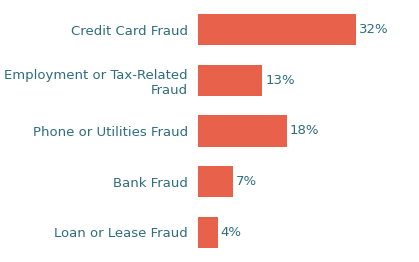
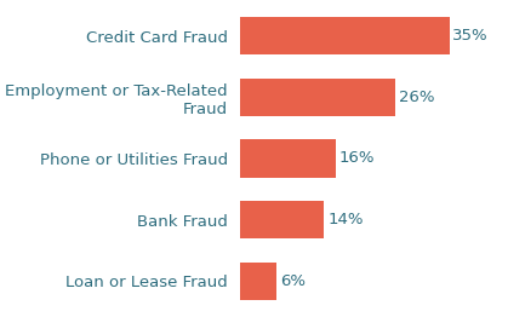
Credit Card Fraud: 32% -> 35%
Employment or Tax-Related Fraud: 13% -> 26%
Phone or Utilities Fraud: 18% -> 16%
Bank Fraud: 7% -> 14%
Loan or Lease Fraud: 4% -> 6%
